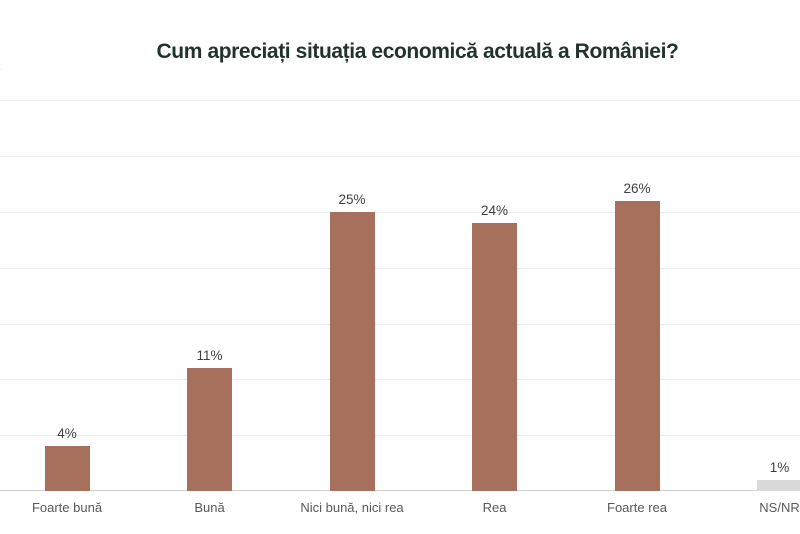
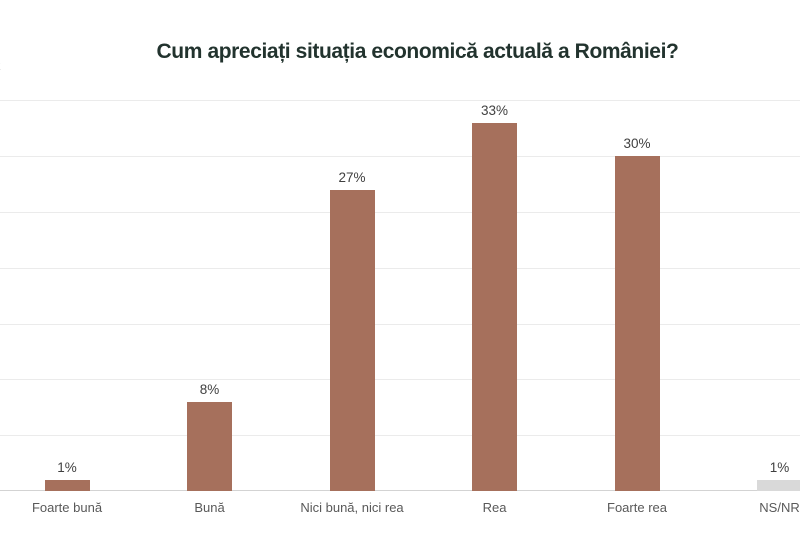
Foarte bună: 4% -> 1%
Bună: 11% -> 8%
Nici bună, nici rea: 25% -> 27%
Rea: 24% -> 33%
Foarte rea: 26% -> 30%
